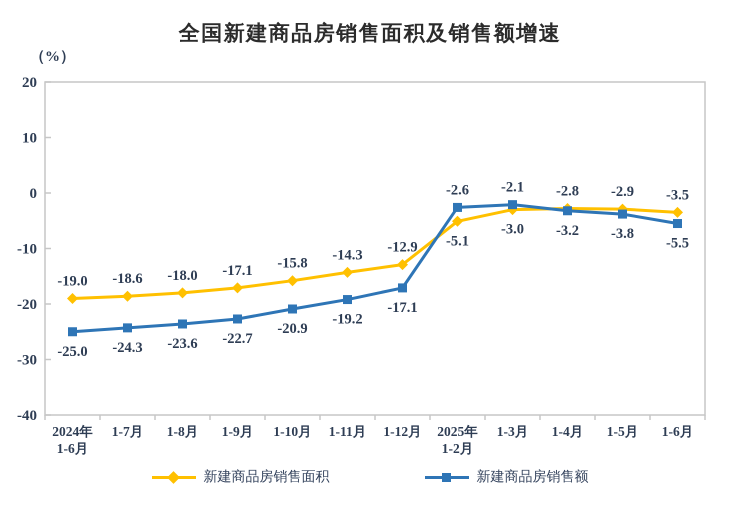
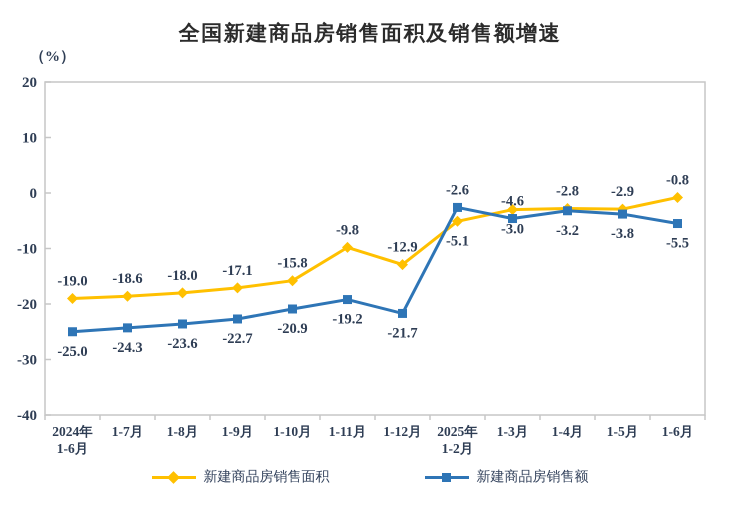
新建商品房销售面积/1-11月: -14.3 -> -9.8
新建商品房销售额/1-12月: -17.1 -> -21.7
新建商品房销售额/1-3月: -2.1 -> -4.6
新建商品房销售面积/1-6月: -3.5 -> -0.8
